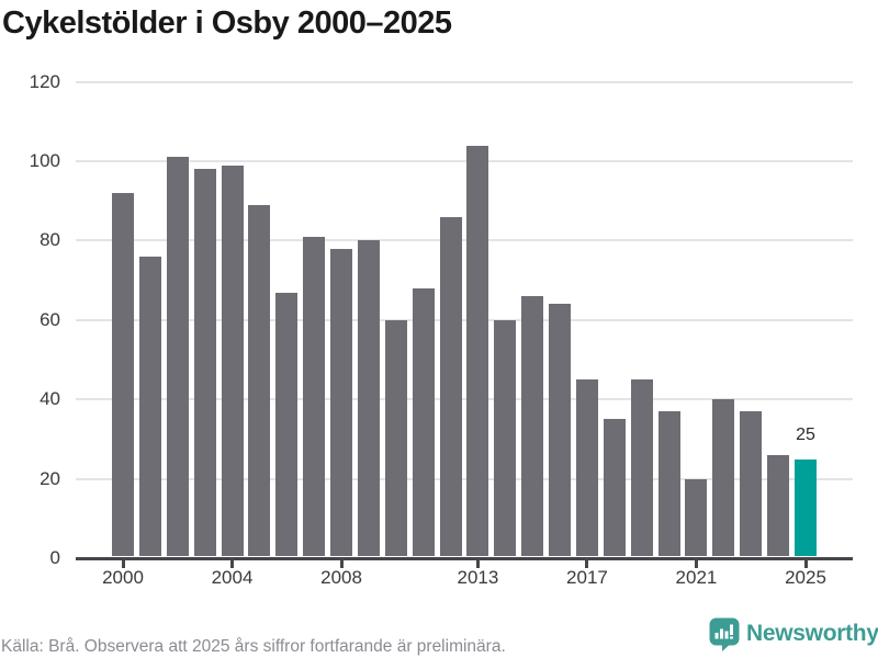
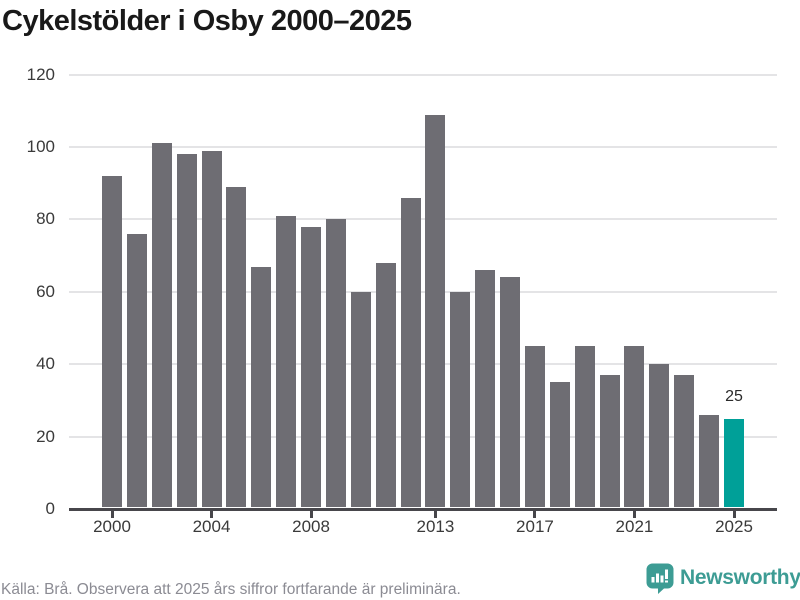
2013: 104 -> 109
2021: 20 -> 45
